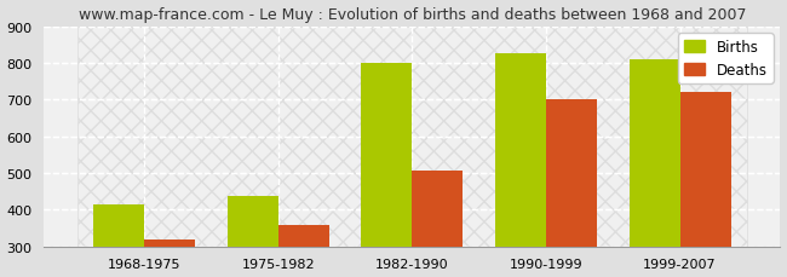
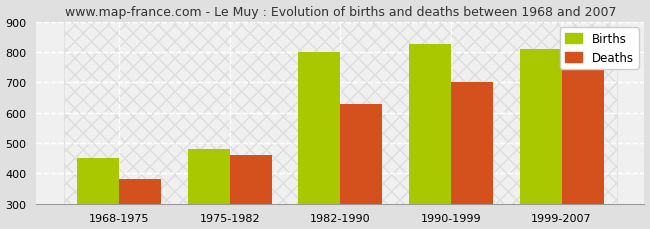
Births/1968-1975: 415 -> 450
Deaths/1968-1975: 318 -> 380
Births/1975-1982: 437 -> 480
Deaths/1975-1982: 358 -> 460
Deaths/1982-1990: 506 -> 630
Deaths/1999-2007: 720 -> 750
